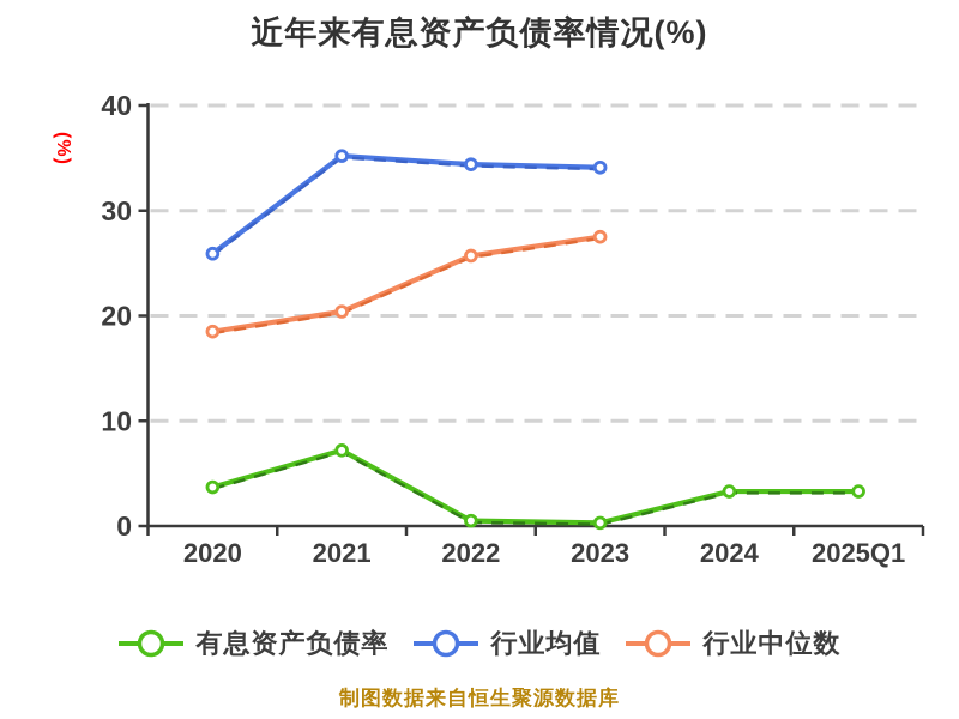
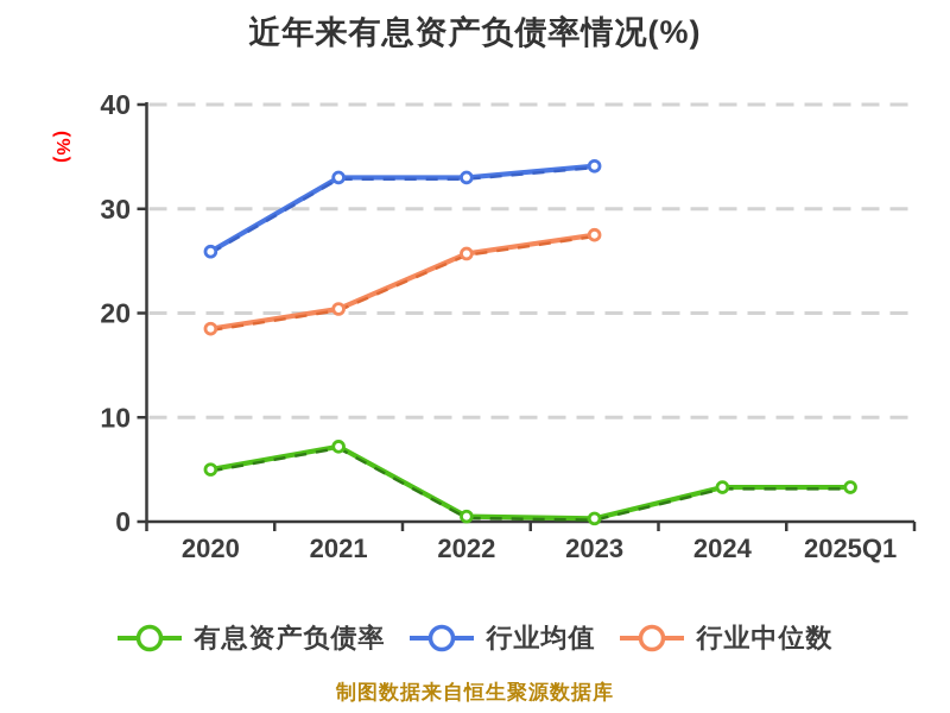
有息资产负债率/2020: 4 -> 5
行业均值/2021: 35 -> 33
行业均值/2022: 34 -> 33
